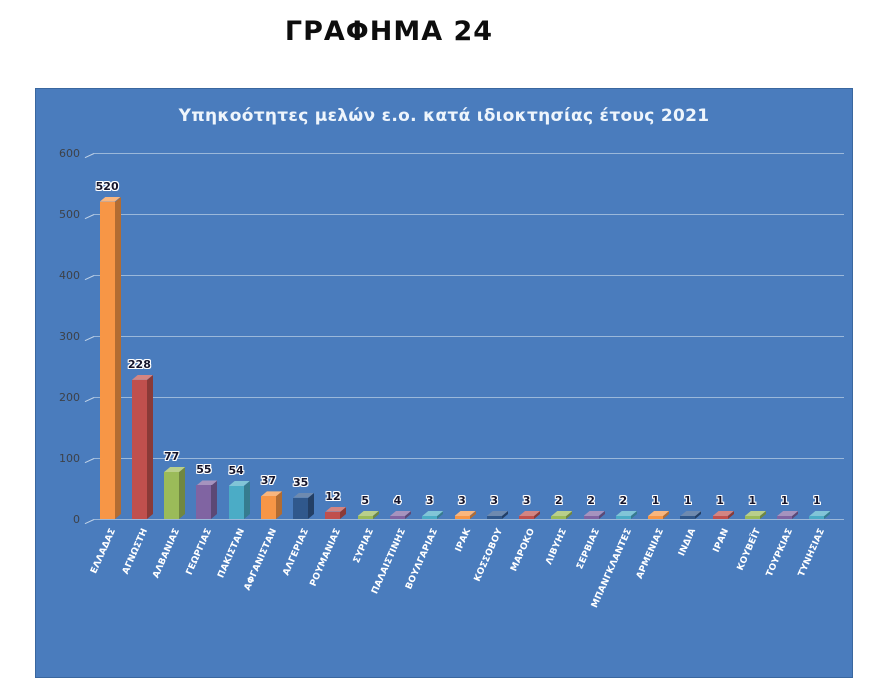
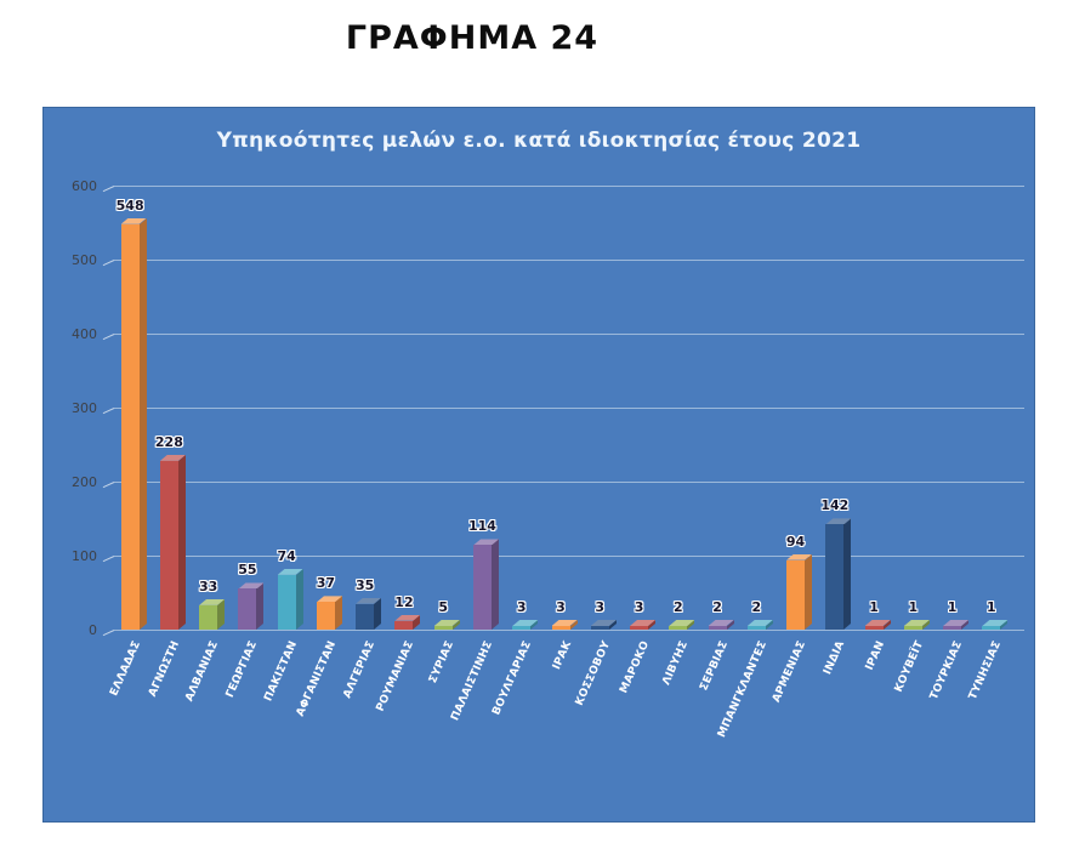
ΕΛΛΑΔΑΣ: 520 -> 548
ΑΛΒΑΝΙΑΣ: 77 -> 33
ΠΑΚΙΣΤΑΝ: 54 -> 74
ΠΑΛΑΙΣΤΙΝΗΣ: 4 -> 114
ΑΡΜΕΝΙΑΣ: 1 -> 94
ΙΝΔΙΑ: 1 -> 142
